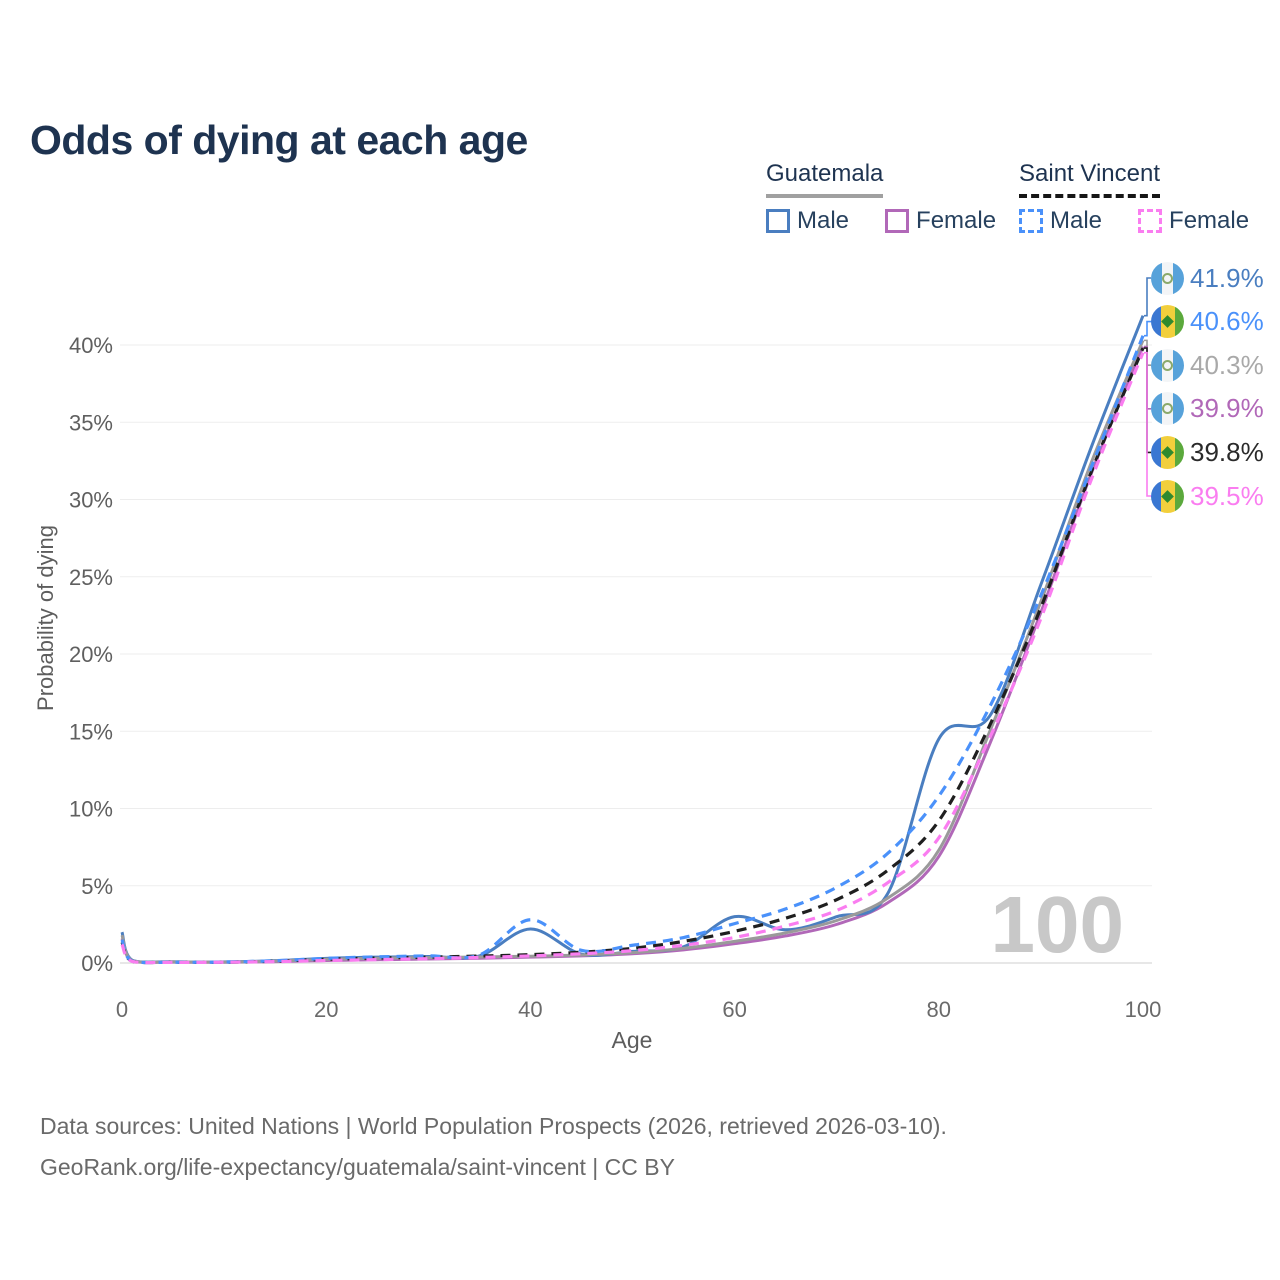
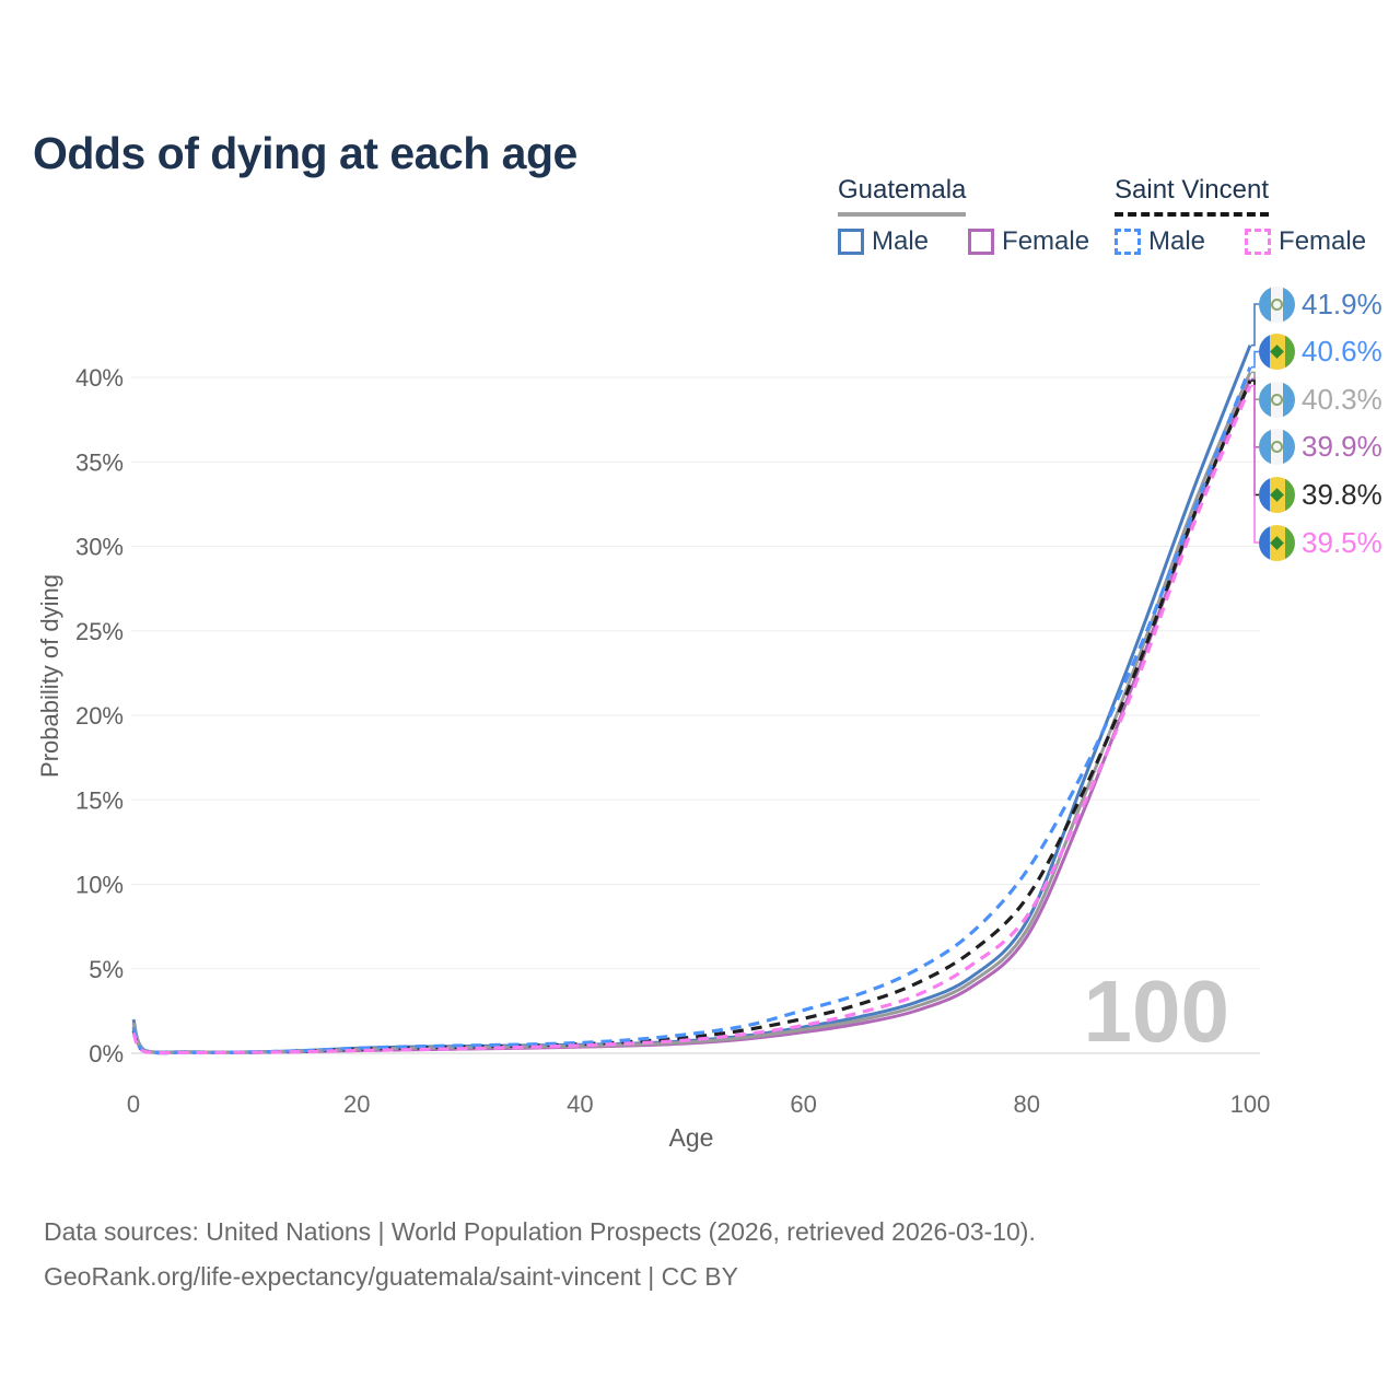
Guatemala Male/40: 2.2% -> 0.5%
Saint Vincent Male/40: 2.8% -> 0.6%
Guatemala Male/60: 3.0% -> 1.6%
Guatemala Male/80: 14.5% -> 7.8%
